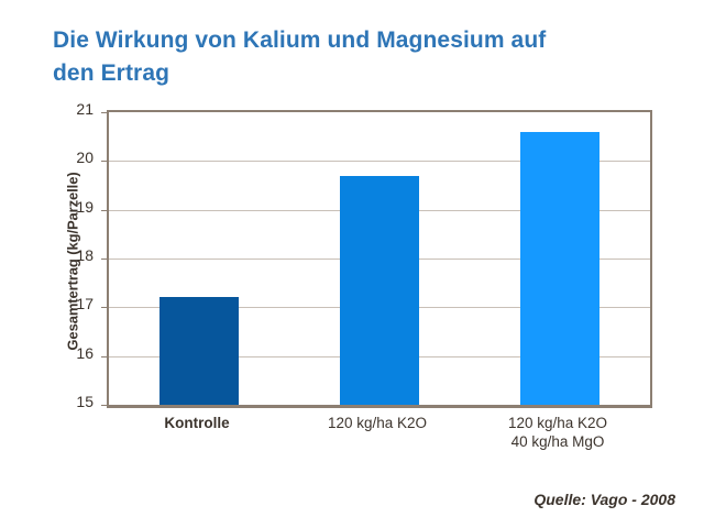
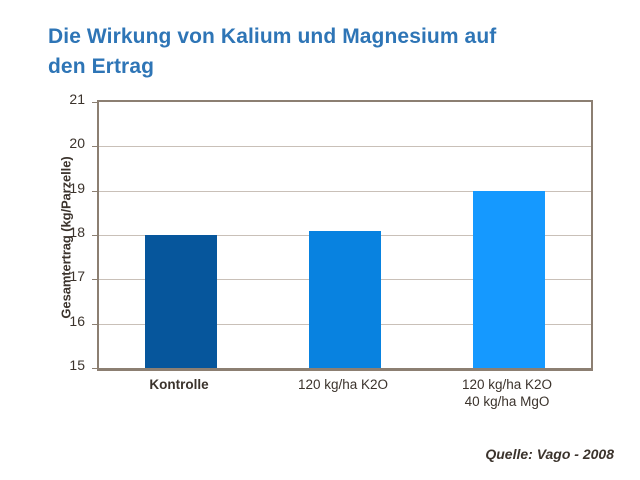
Kontrolle: 17.2 -> 18.0
120 kg/ha K2O: 19.7 -> 18.1
120 kg/ha K2O 40 kg/ha MgO: 20.6 -> 19.0
